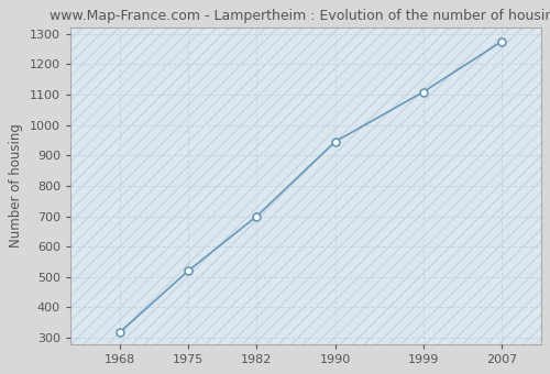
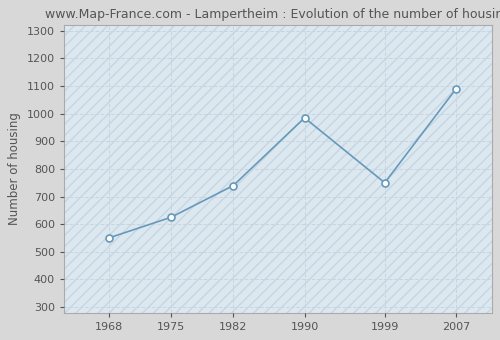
1968: 317 -> 550
1975: 520 -> 625
1982: 700 -> 740
1990: 945 -> 985
1999: 1109 -> 750
2007: 1275 -> 1090
